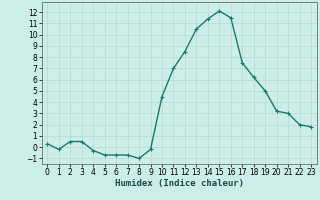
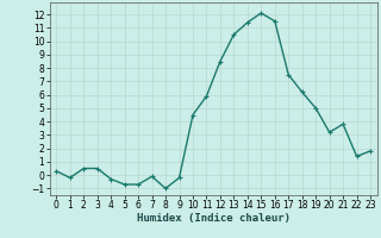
7: -0.7 -> -0.1
11: 7.0 -> 5.9
21: 3.0 -> 3.8
22: 2.0 -> 1.4
